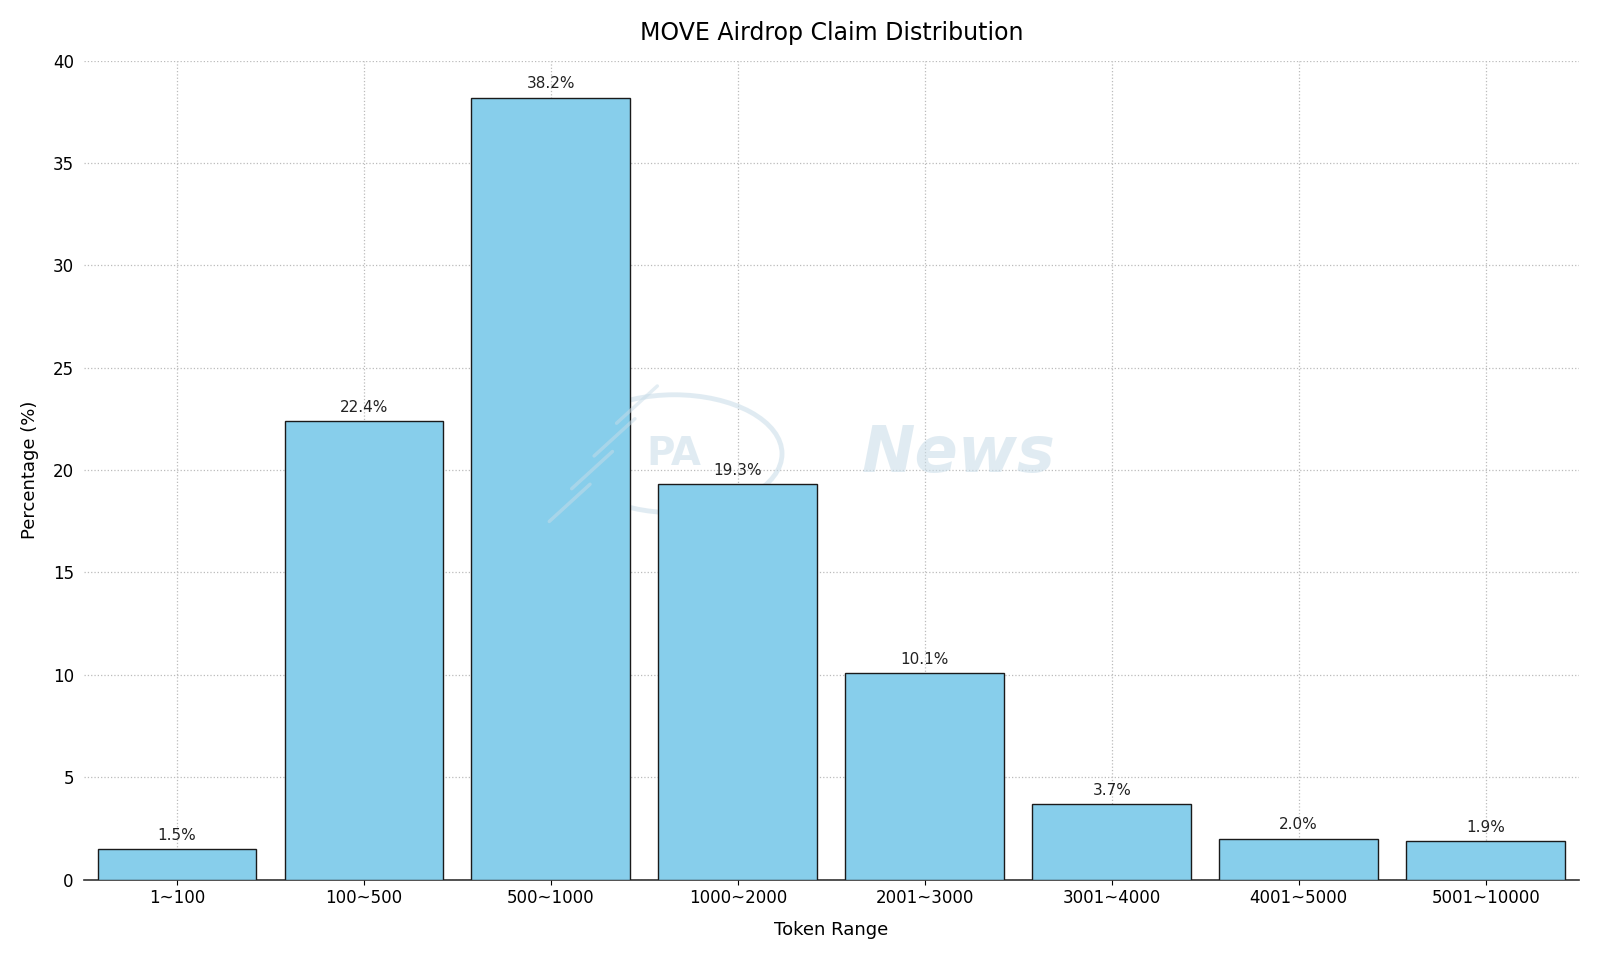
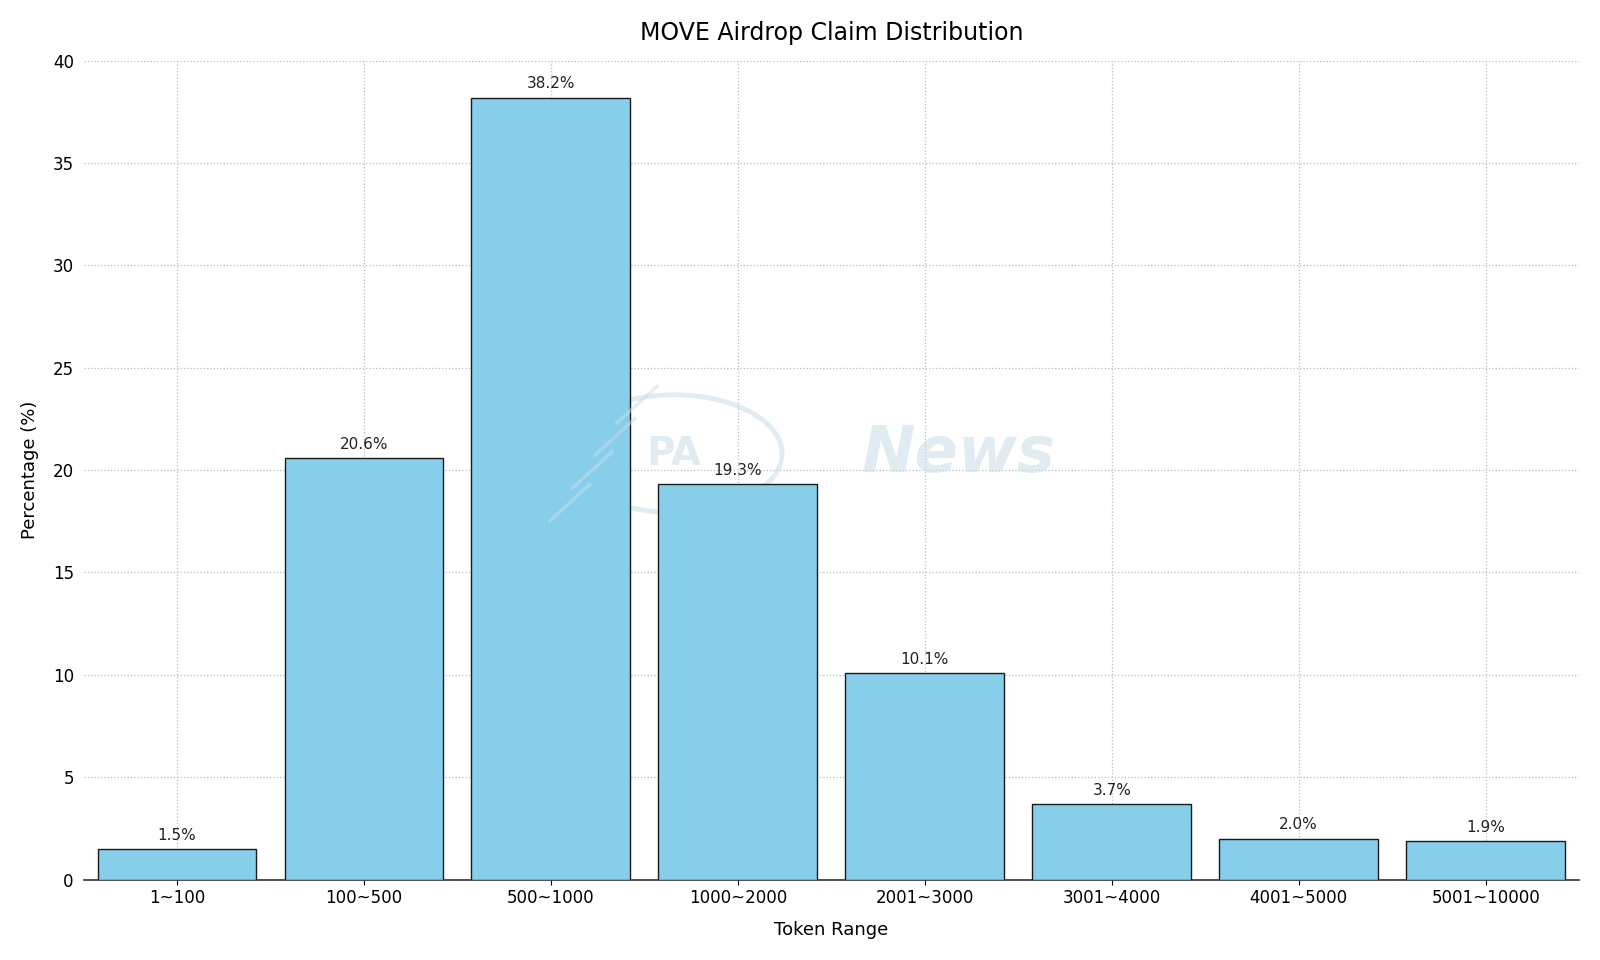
100~500: 22.4% -> 20.6%
